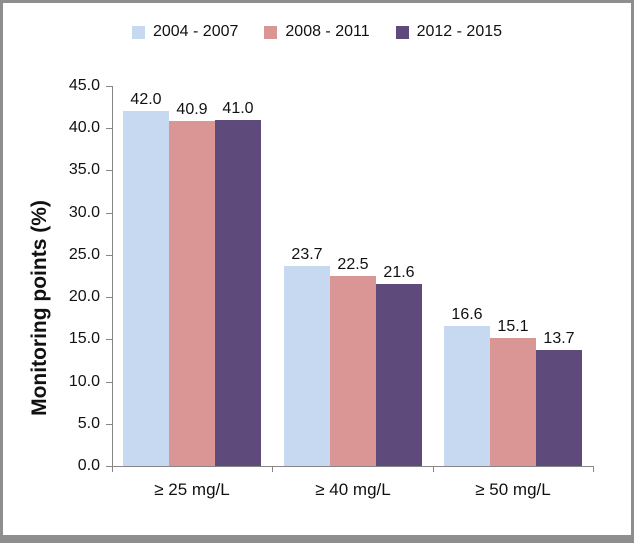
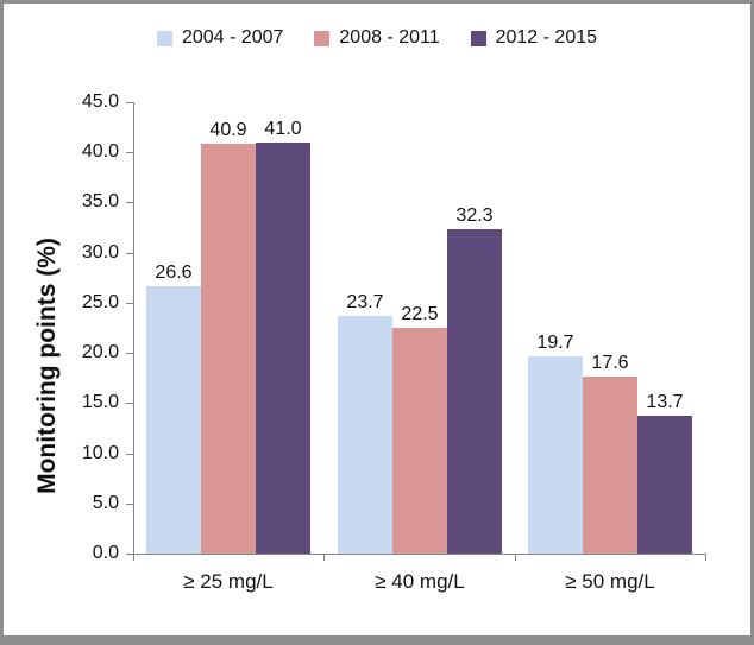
2004 - 2007/≥ 25 mg/L: 42.0 -> 26.6
2012 - 2015/≥ 40 mg/L: 21.6 -> 32.3
2004 - 2007/≥ 50 mg/L: 16.6 -> 19.7
2008 - 2011/≥ 50 mg/L: 15.1 -> 17.6
